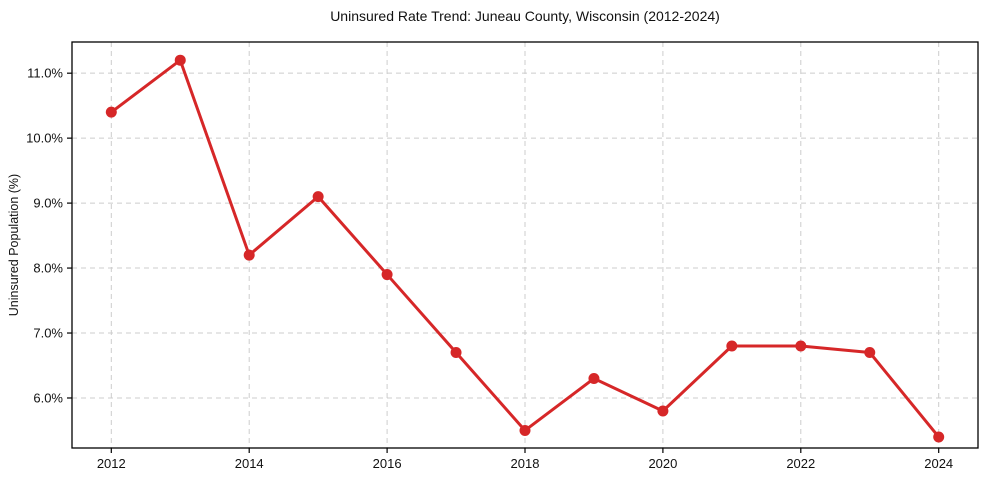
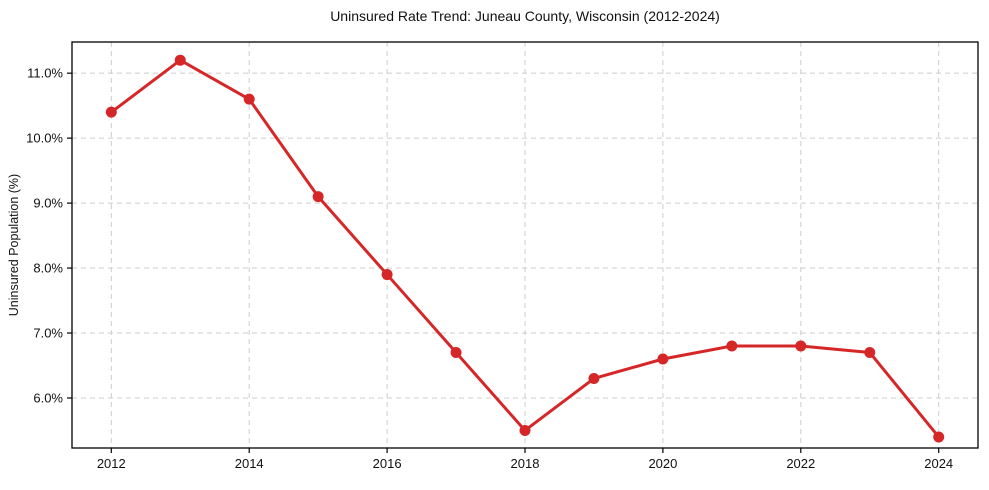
2014: 8.2% -> 10.6%
2020: 5.8% -> 6.6%
